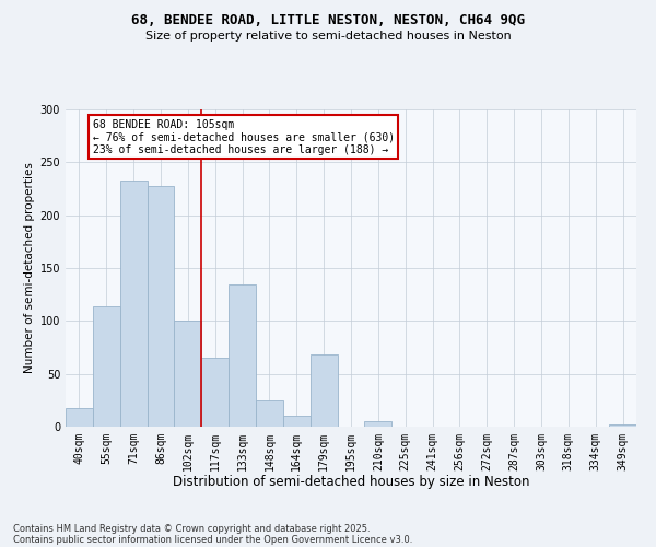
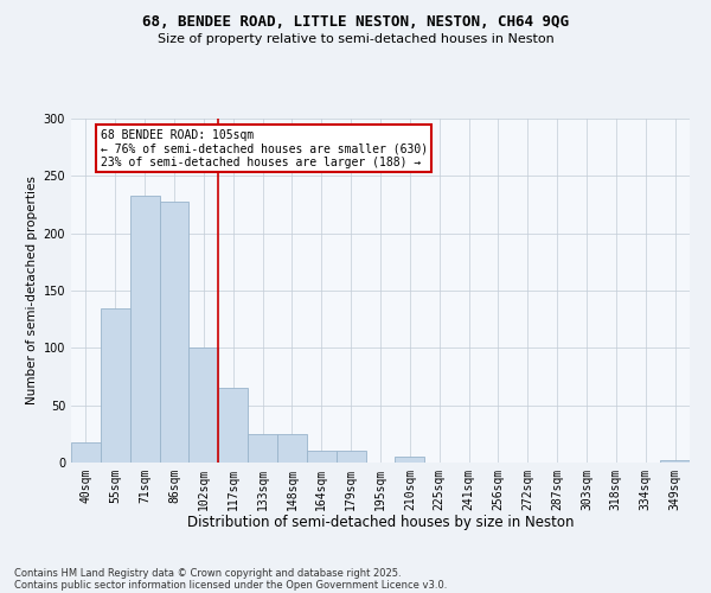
55sqm: 114 -> 135
133sqm: 134 -> 25
179sqm: 68 -> 10
